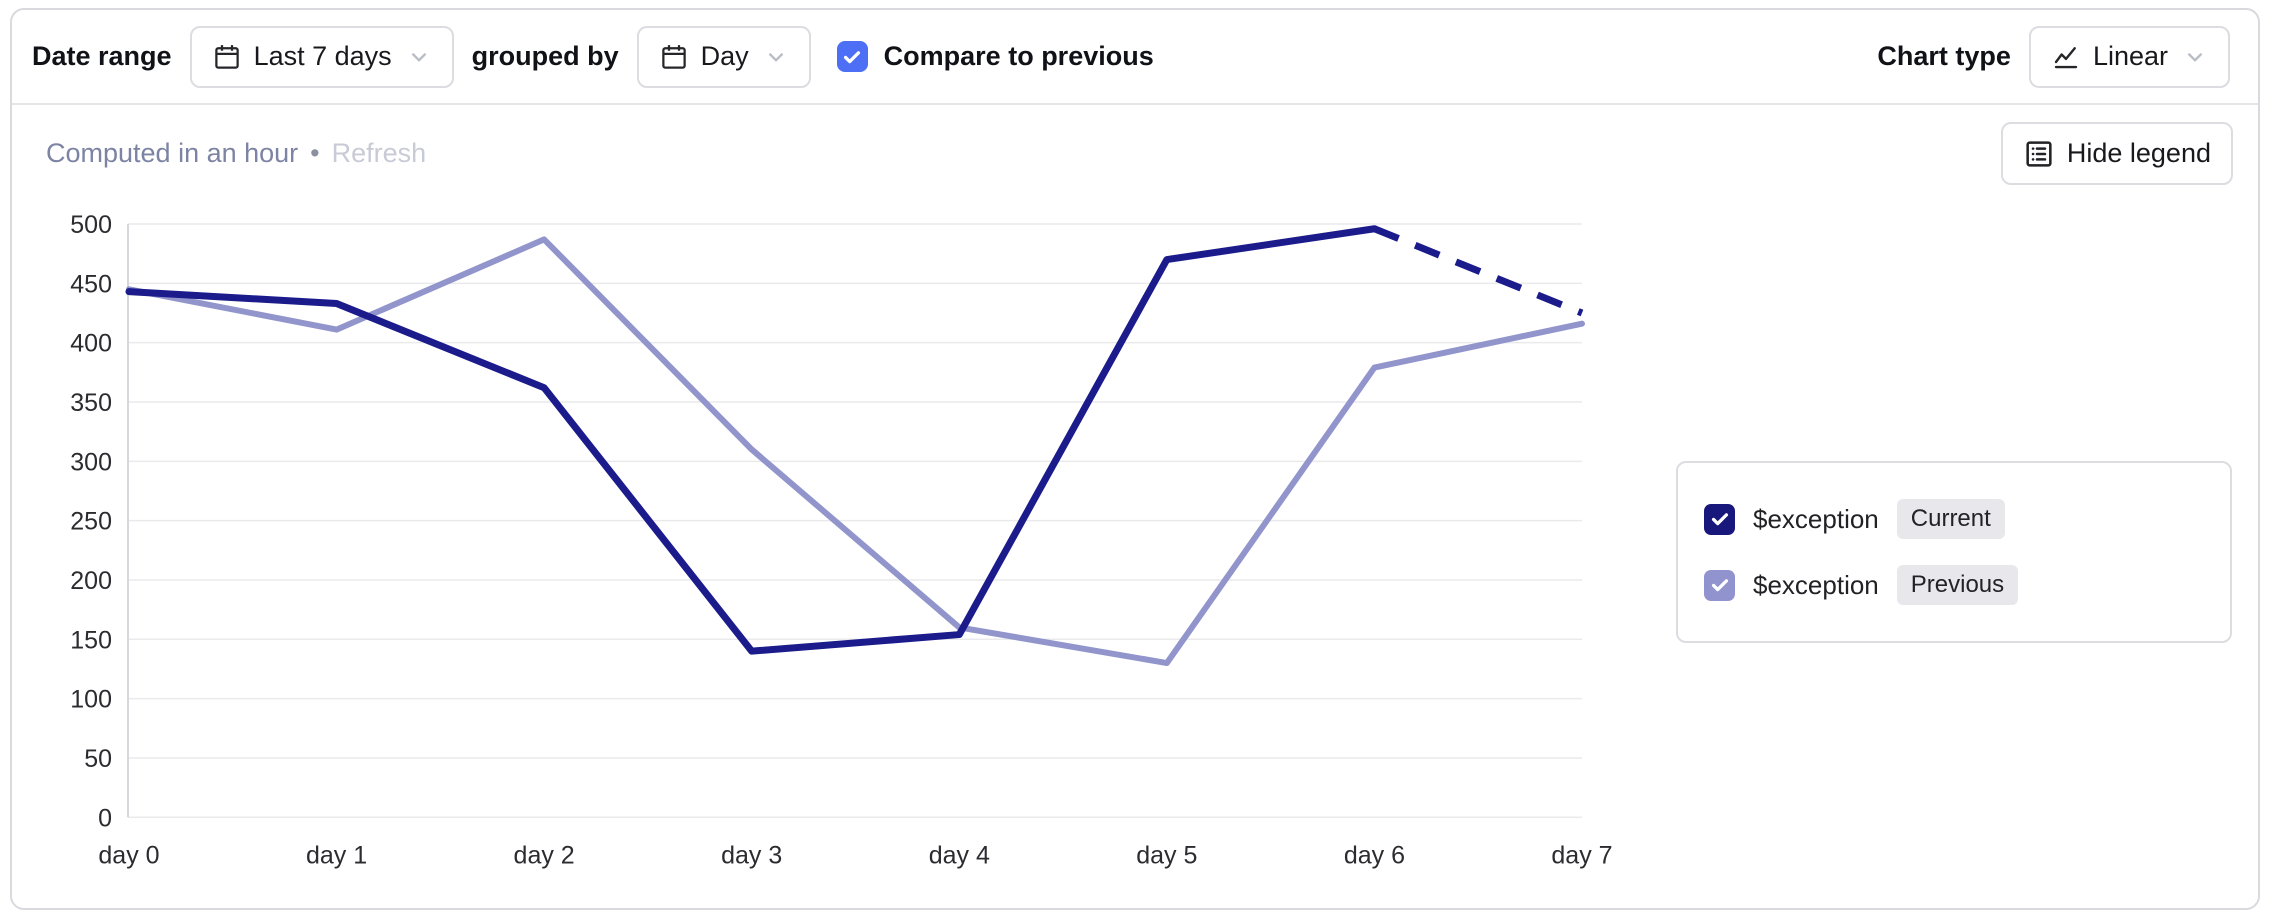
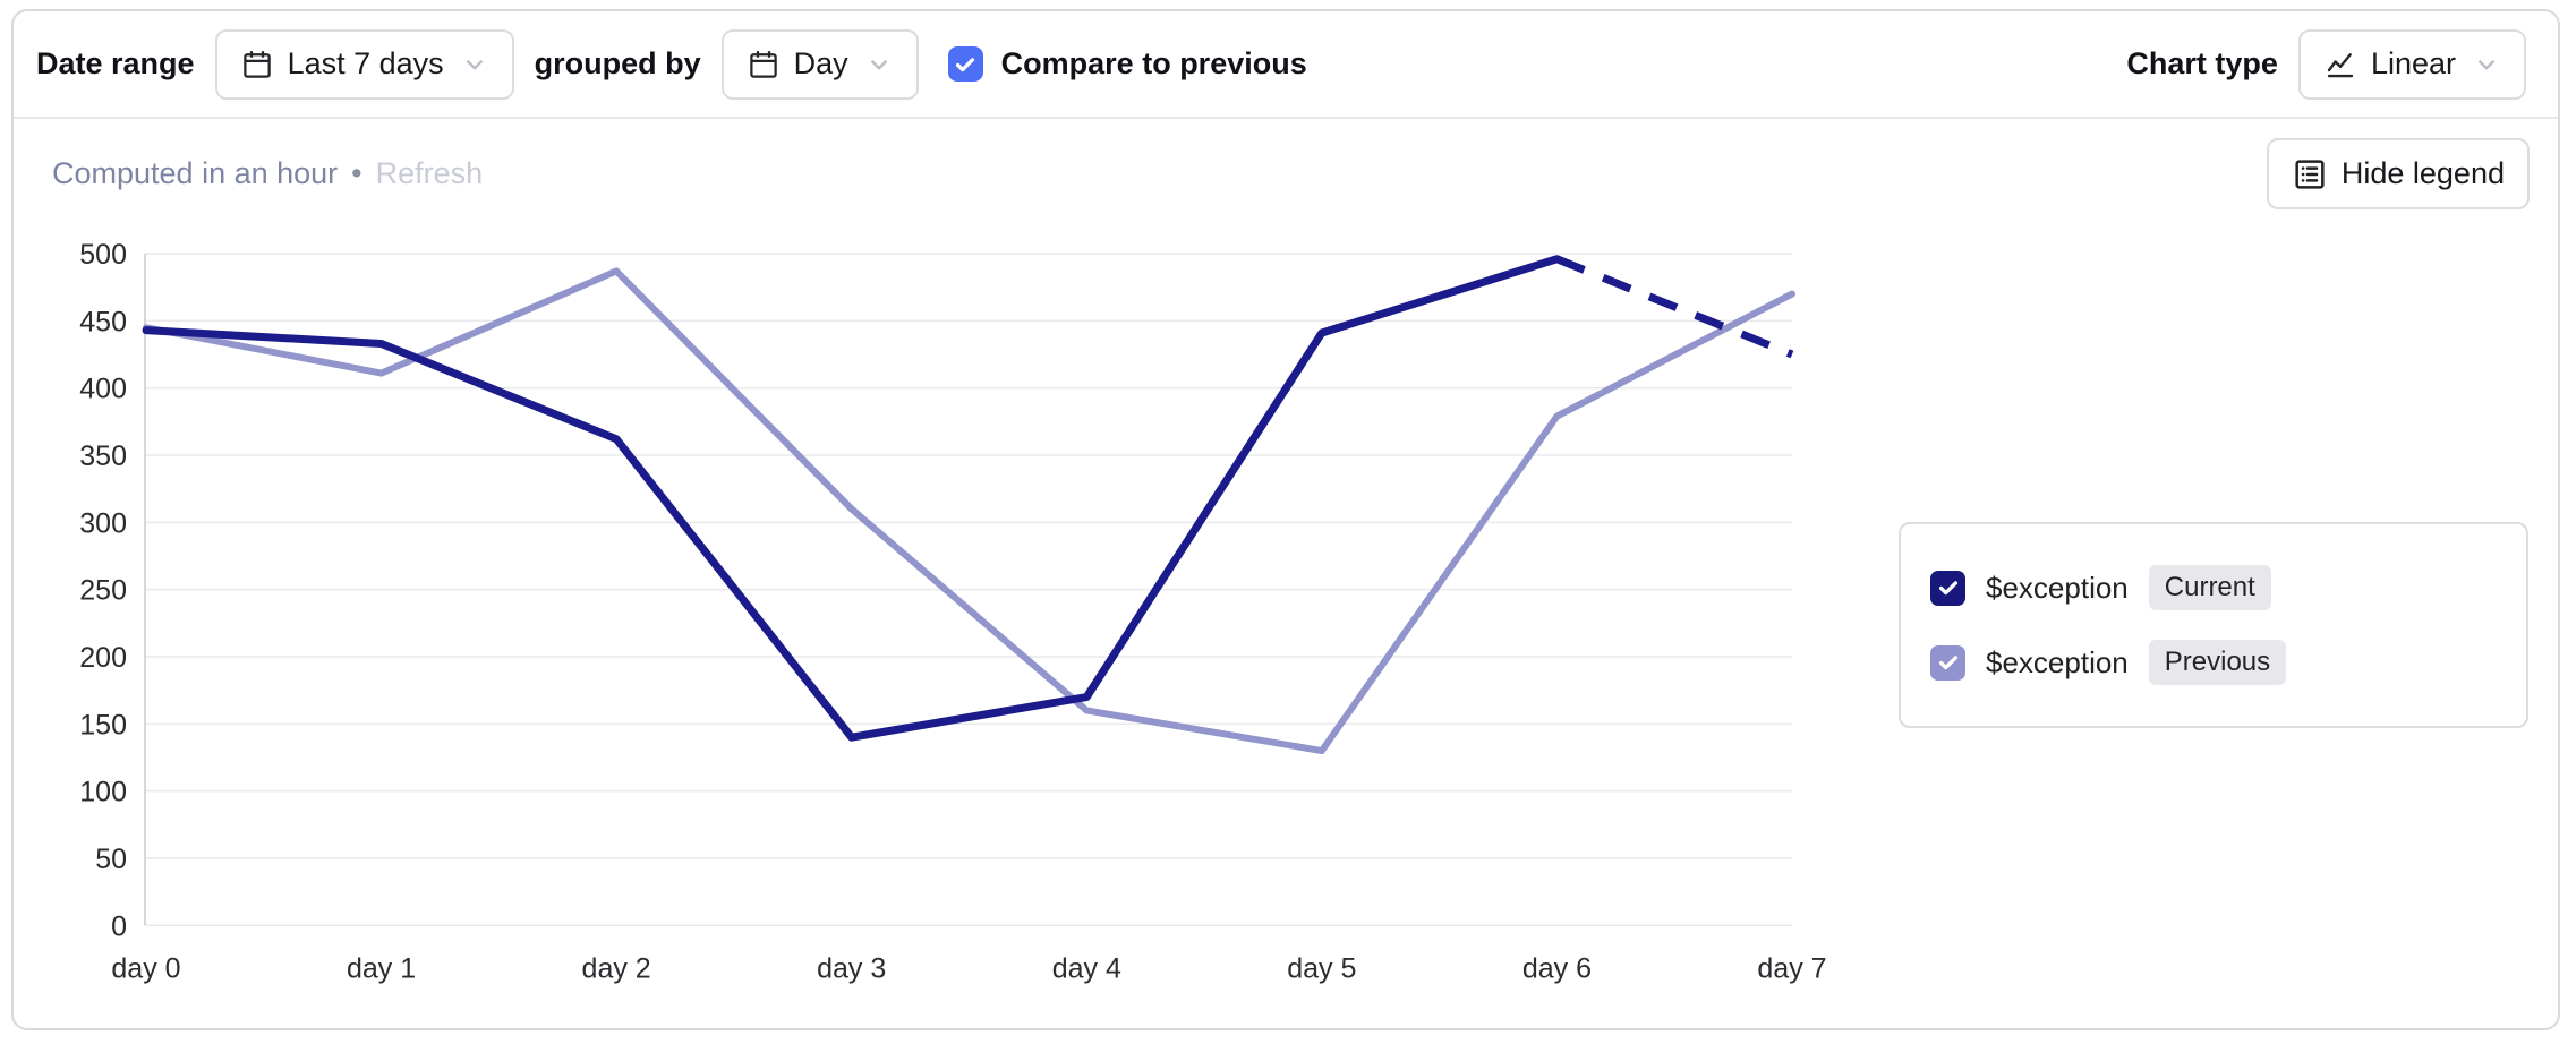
$exception Current/day 4: 154 -> 170
$exception Current/day 5: 470 -> 441
$exception Previous/day 7: 416 -> 470
